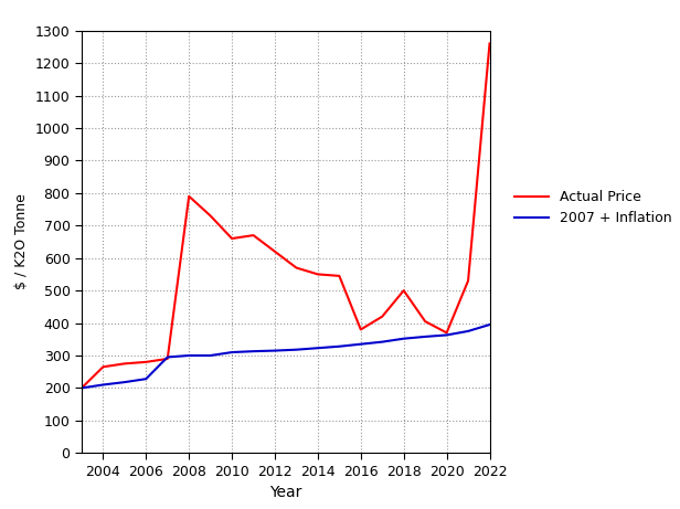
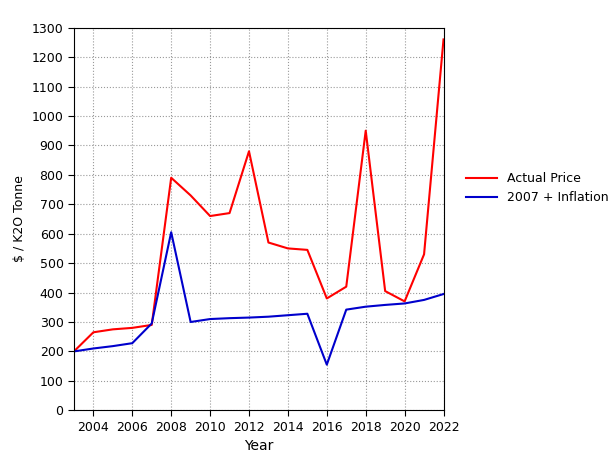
2007 + Inflation/2008: 300 -> 605
Actual Price/2012: 620 -> 880
2007 + Inflation/2016: 335 -> 155
Actual Price/2018: 500 -> 950
